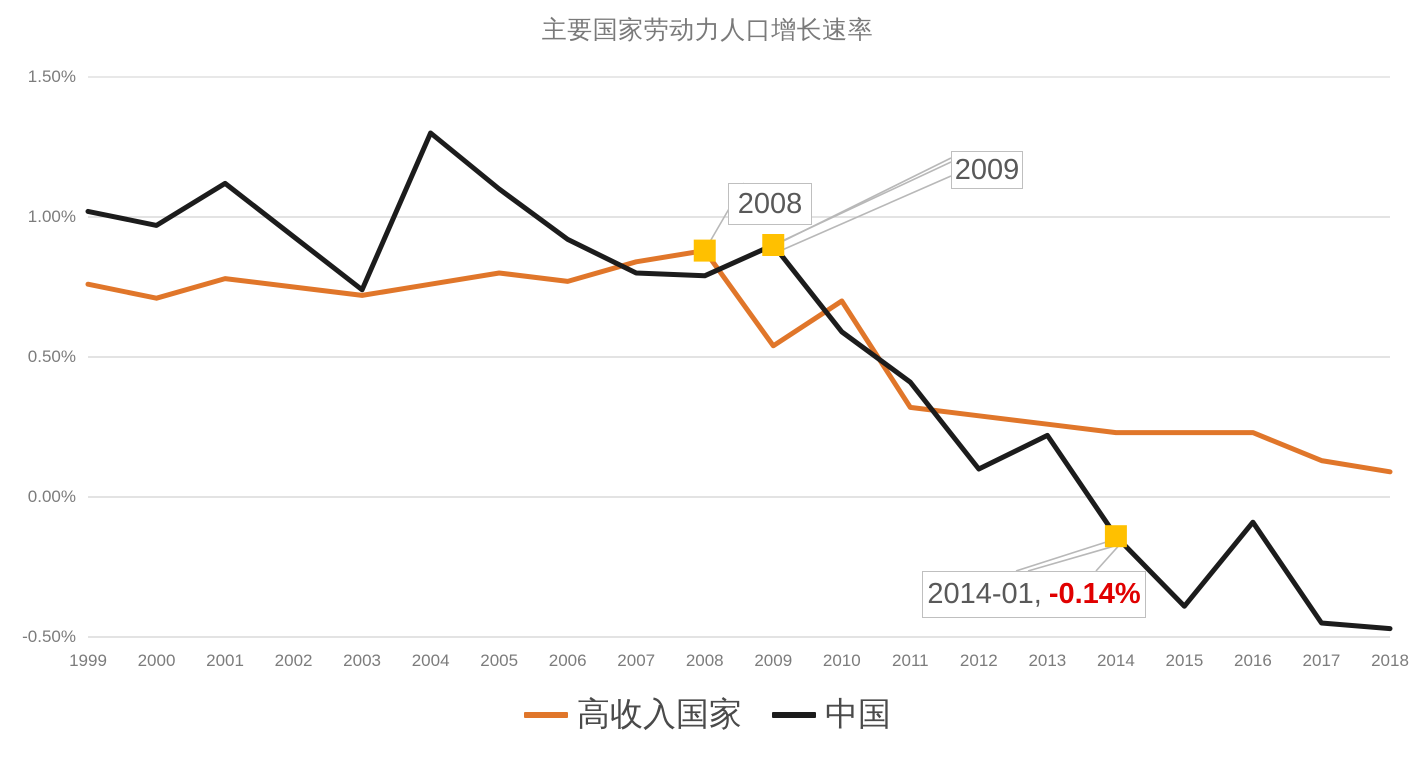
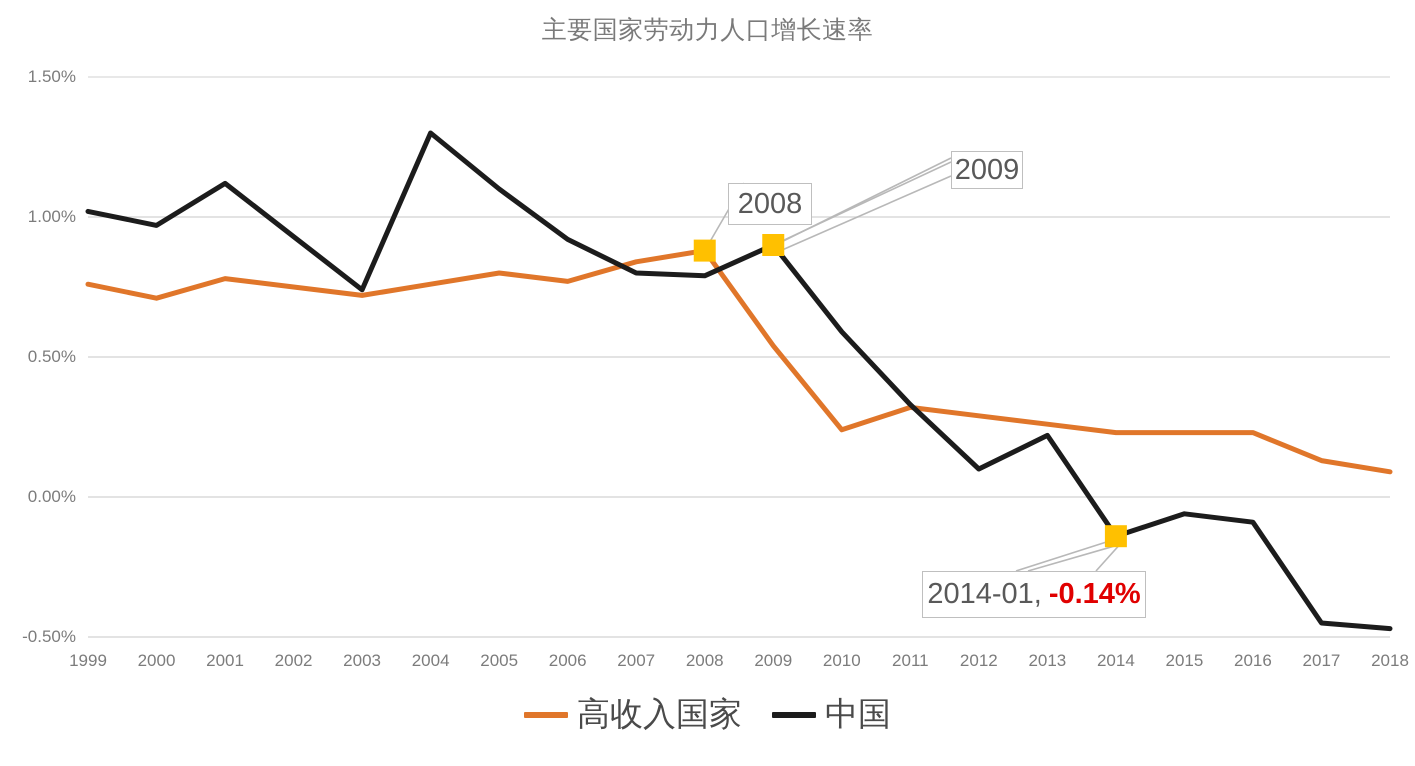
高收入国家/2010: 0.70% -> 0.24%
中国/2011: 0.41% -> 0.33%
中国/2015: -0.39% -> -0.06%
